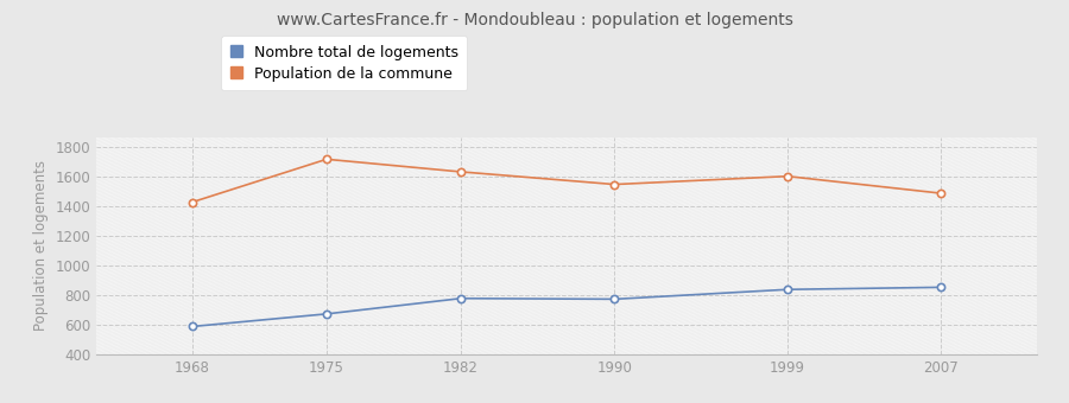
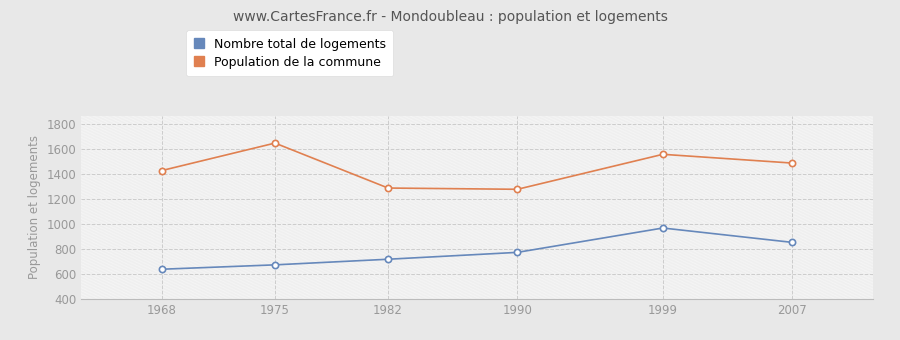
Nombre total de logements/1968: 590 -> 640
Population de la commune/1975: 1720 -> 1650
Nombre total de logements/1982: 780 -> 720
Population de la commune/1982: 1640 -> 1290
Population de la commune/1990: 1550 -> 1280
Nombre total de logements/1999: 840 -> 970
Population de la commune/1999: 1600 -> 1560
